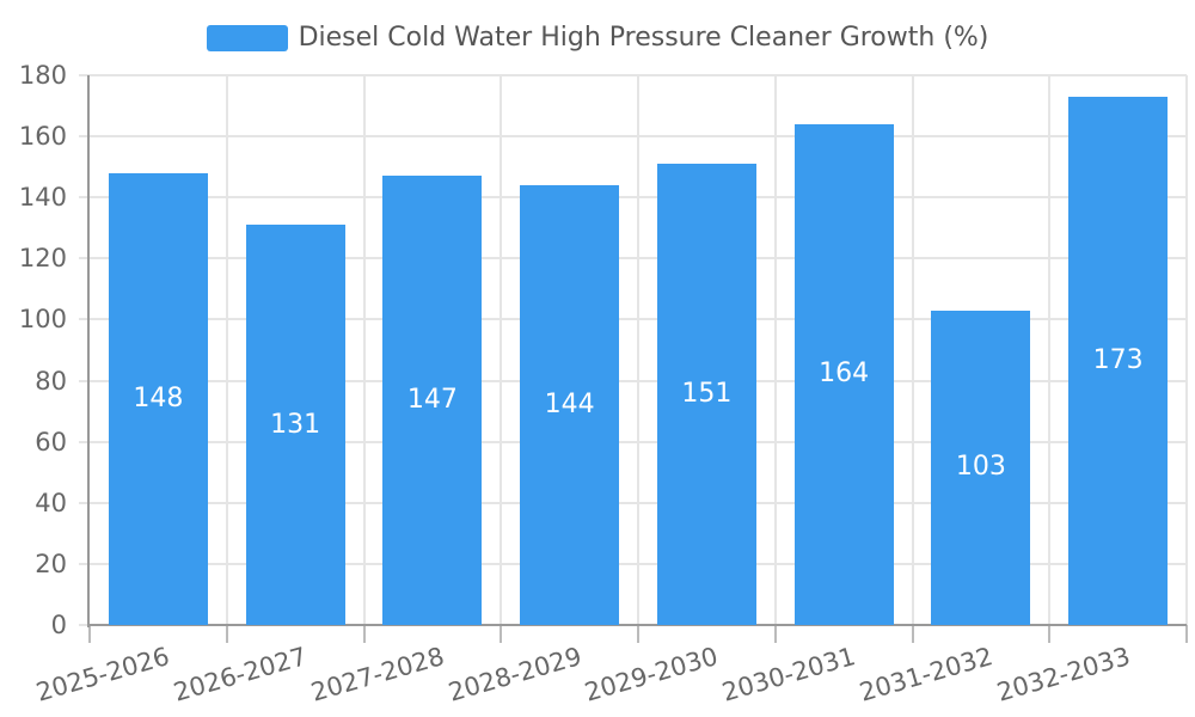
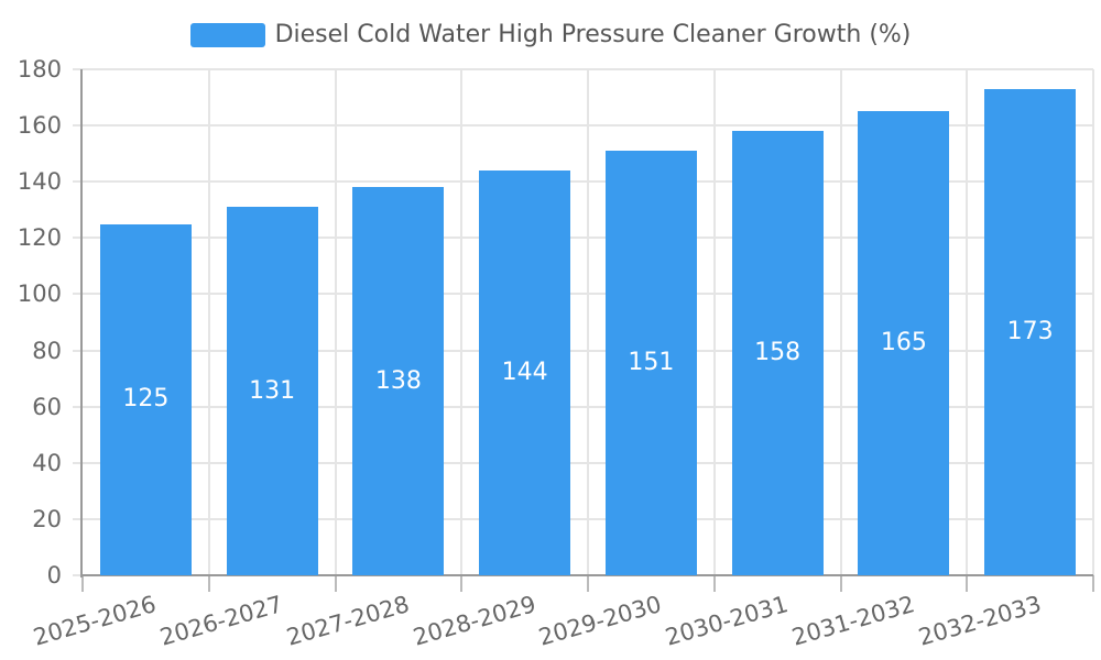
2025-2026: 148 -> 125
2027-2028: 147 -> 138
2030-2031: 164 -> 158
2031-2032: 103 -> 165
